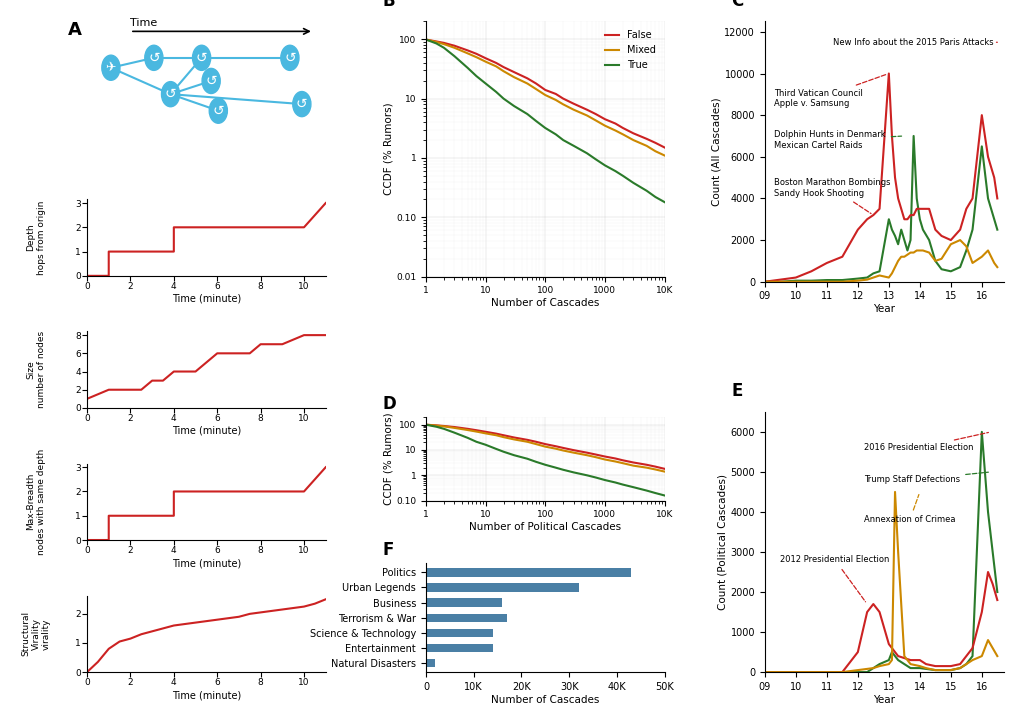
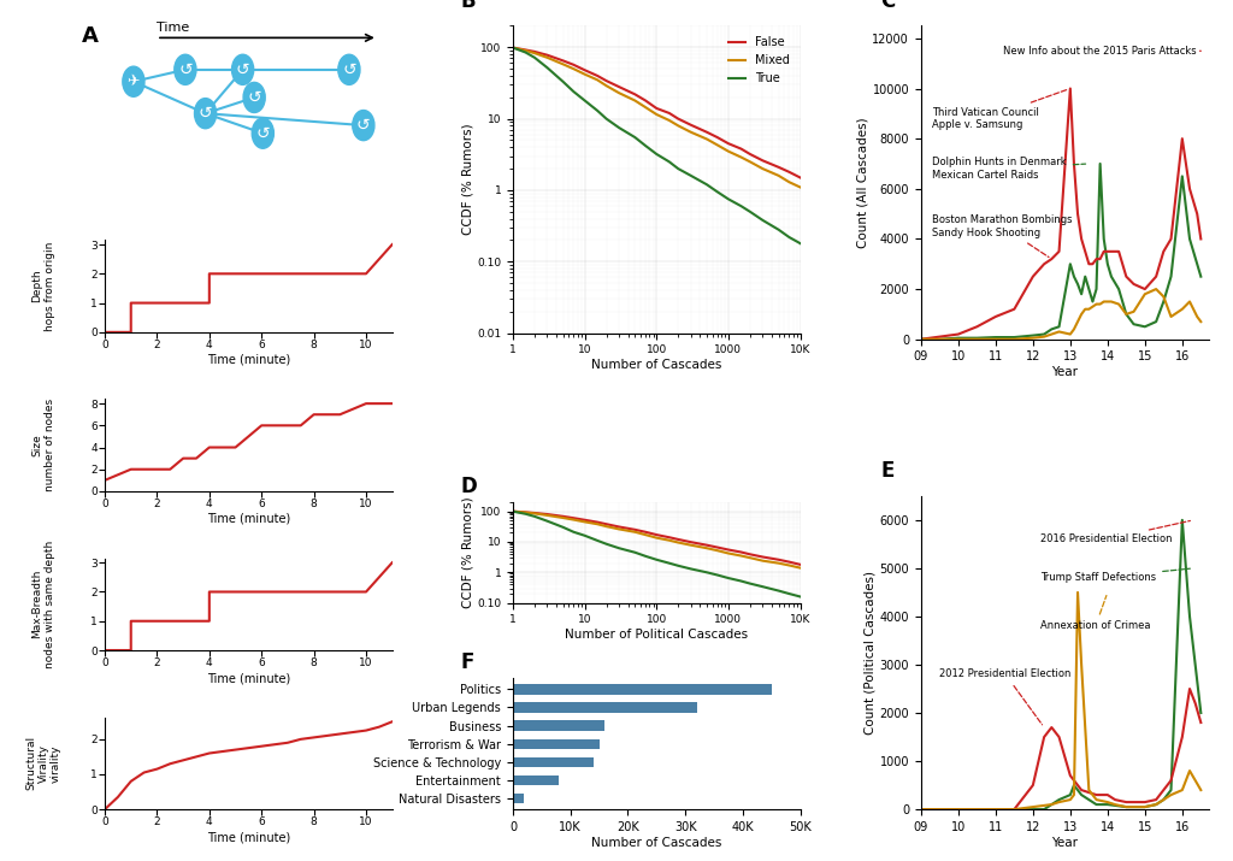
Politics: 43K -> 45K
Terrorism & War: 17K -> 15K
Entertainment: 14K -> 8K
